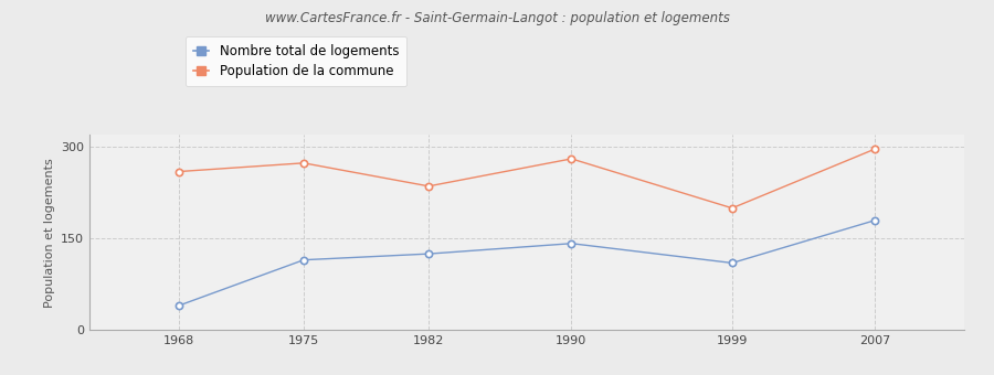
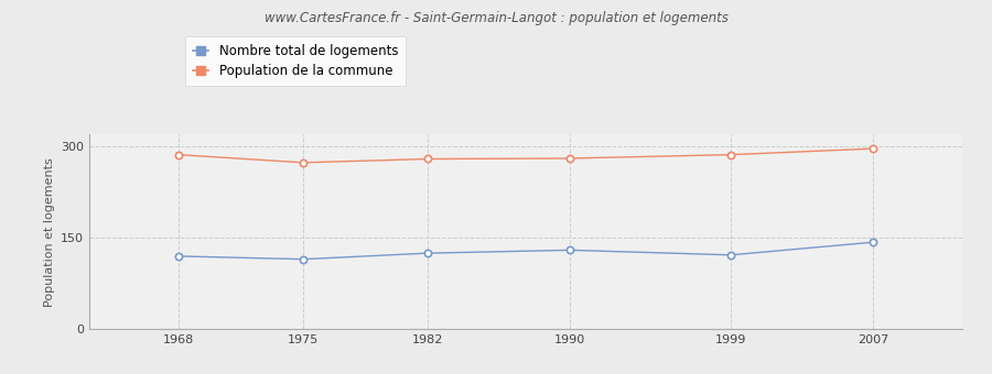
Nombre total de logements/1968: 40 -> 120
Population de la commune/1968: 260 -> 287
Population de la commune/1982: 236 -> 280
Nombre total de logements/1990: 142 -> 130
Nombre total de logements/1999: 110 -> 122
Population de la commune/1999: 200 -> 287
Nombre total de logements/2007: 180 -> 143
